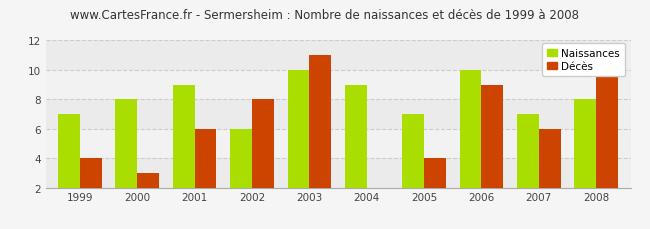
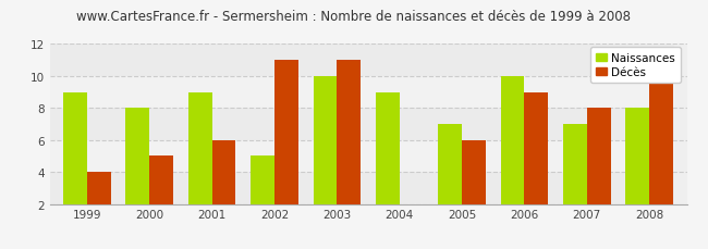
Naissances/1999: 7 -> 9
Décès/2000: 3 -> 5
Naissances/2002: 6 -> 5
Décès/2002: 8 -> 11
Décès/2005: 4 -> 6
Décès/2007: 6 -> 8
